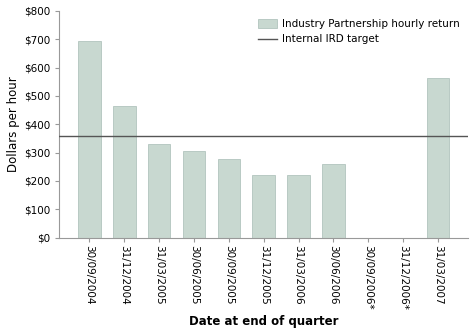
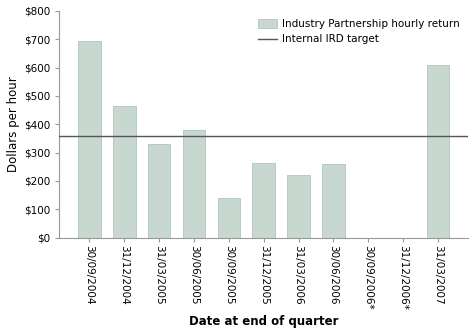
30/06/2005: $305 -> $380
30/09/2005: $278 -> $140
31/12/2005: $220 -> $265
31/03/2007: $565 -> $610
